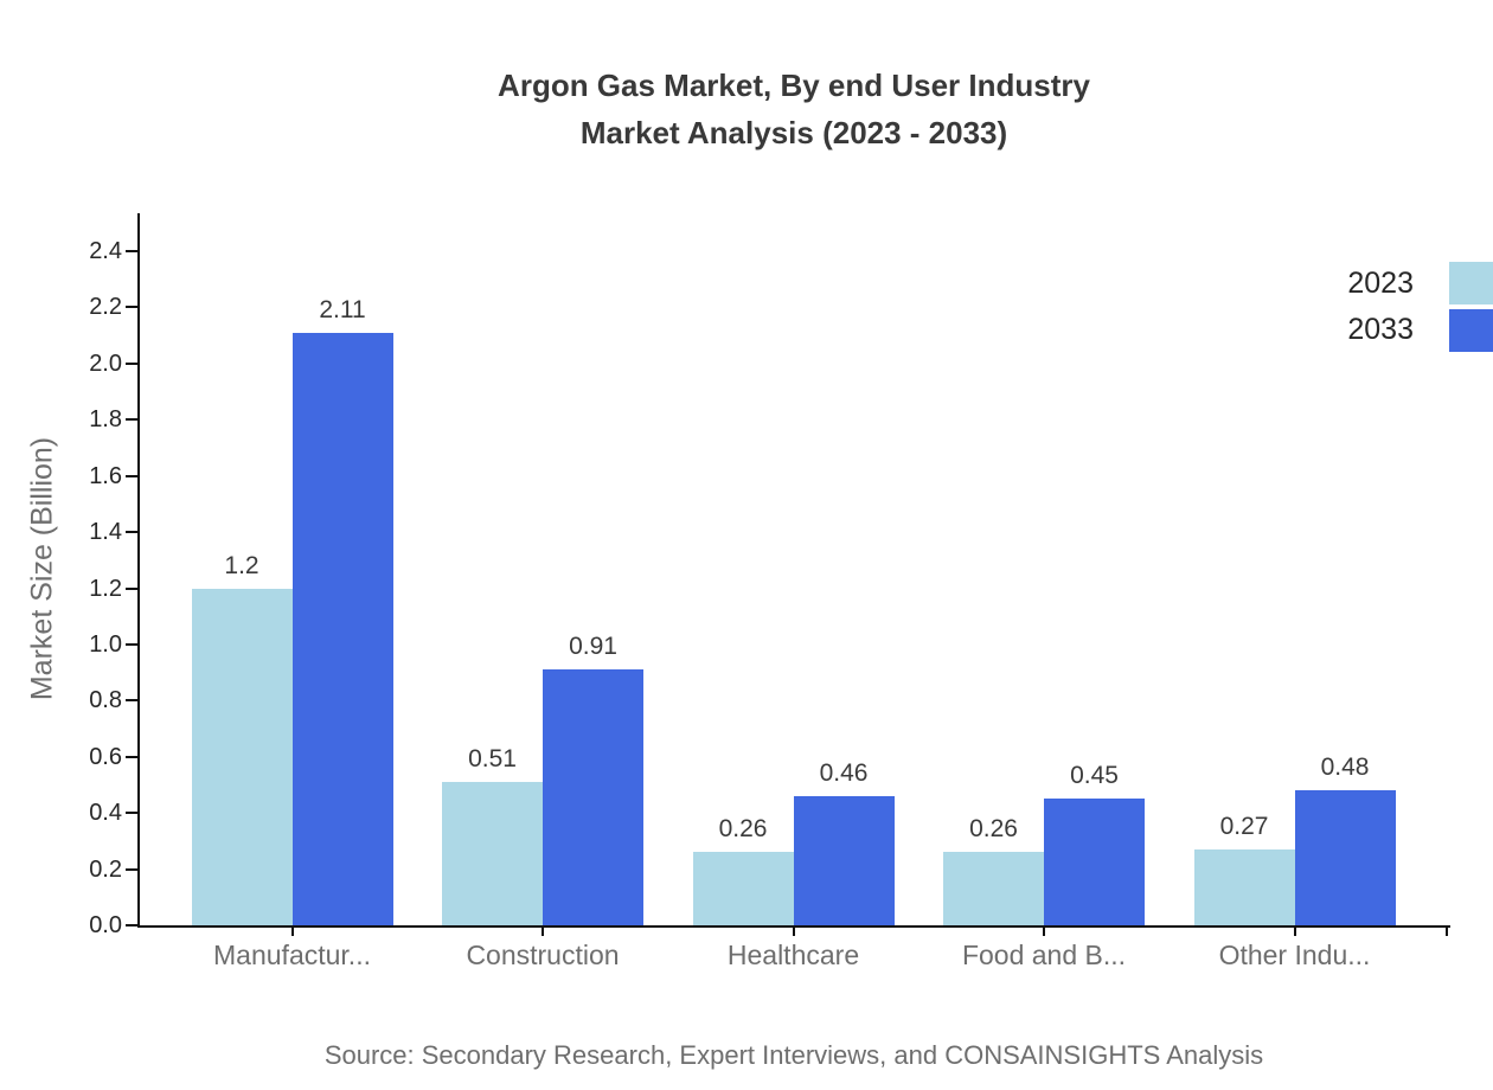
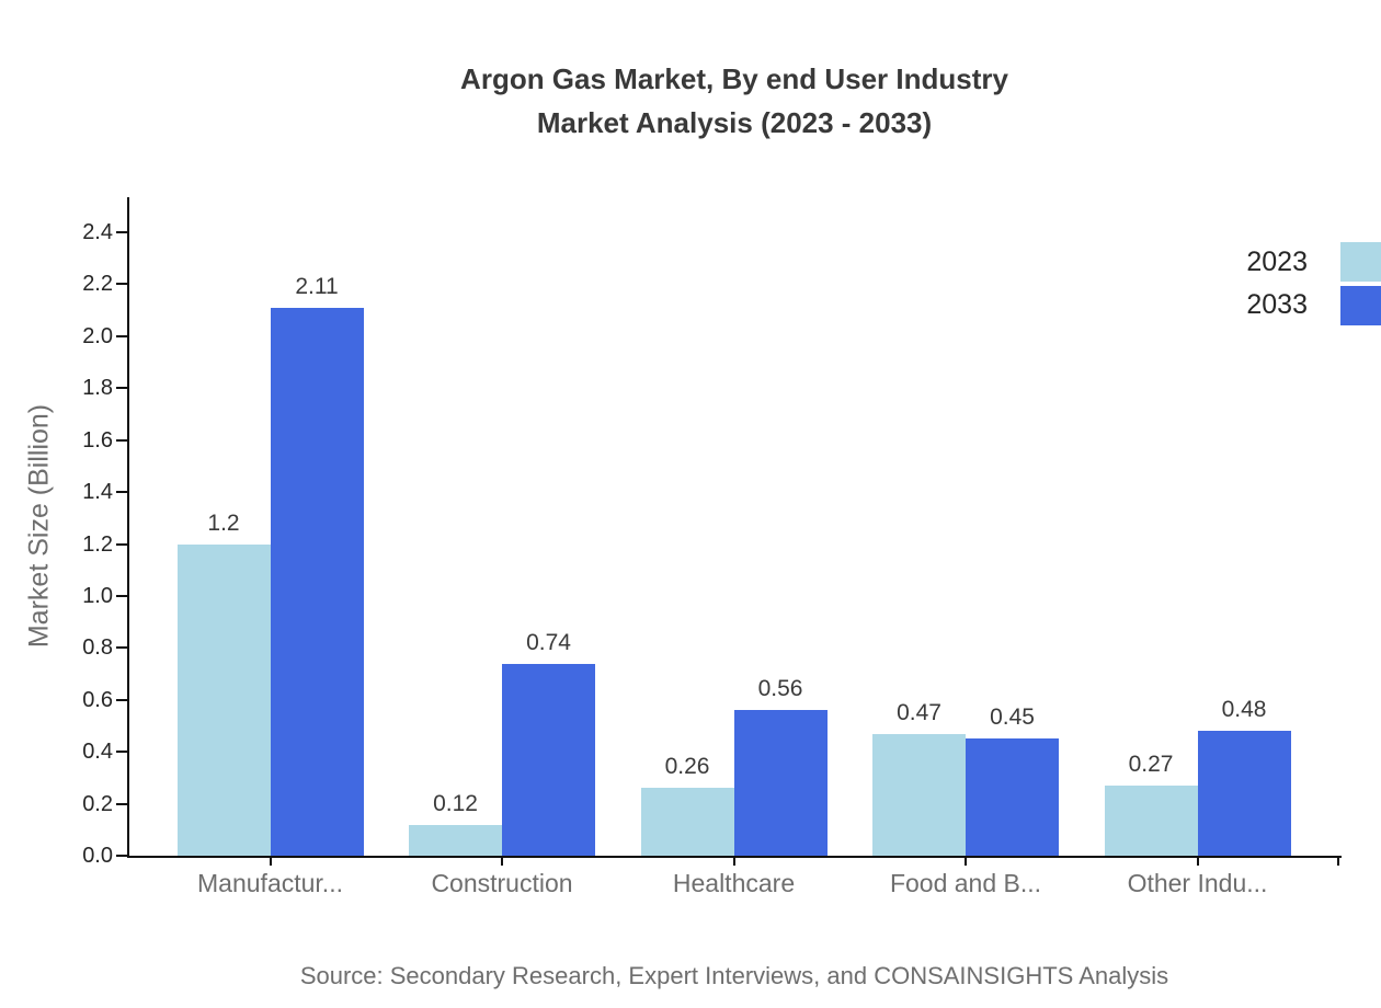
2023/Construction: 0.51 -> 0.12
2033/Construction: 0.91 -> 0.74
2033/Healthcare: 0.46 -> 0.56
2023/Food and B...: 0.26 -> 0.47
